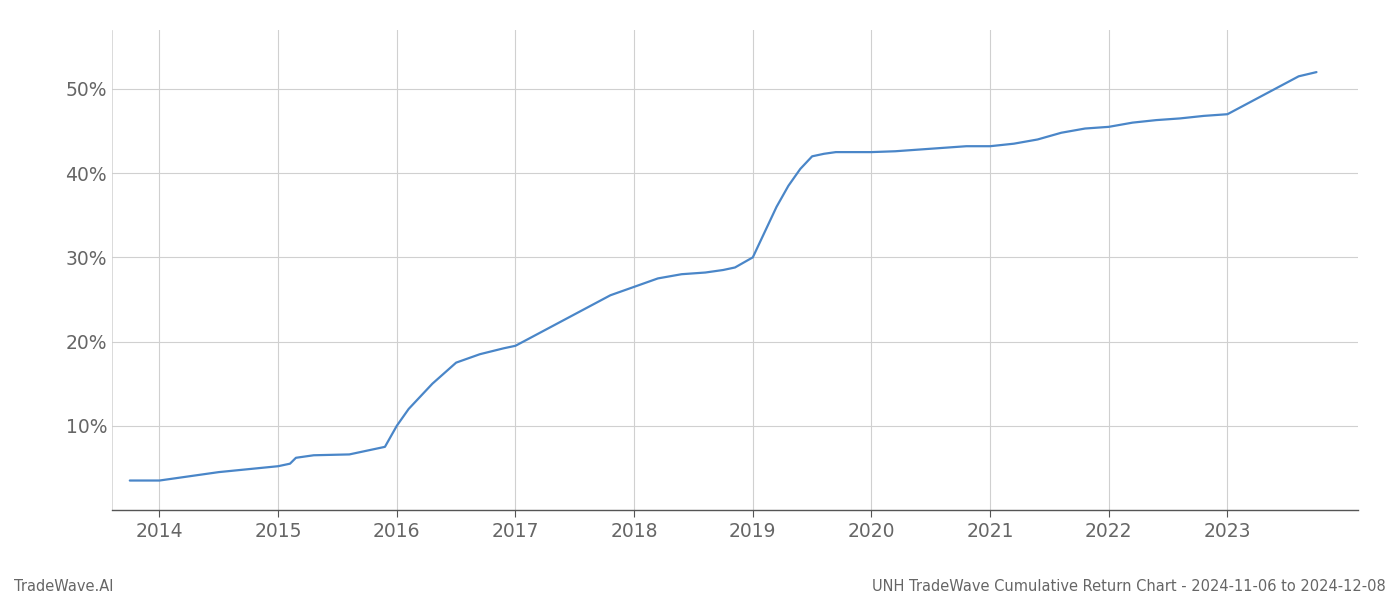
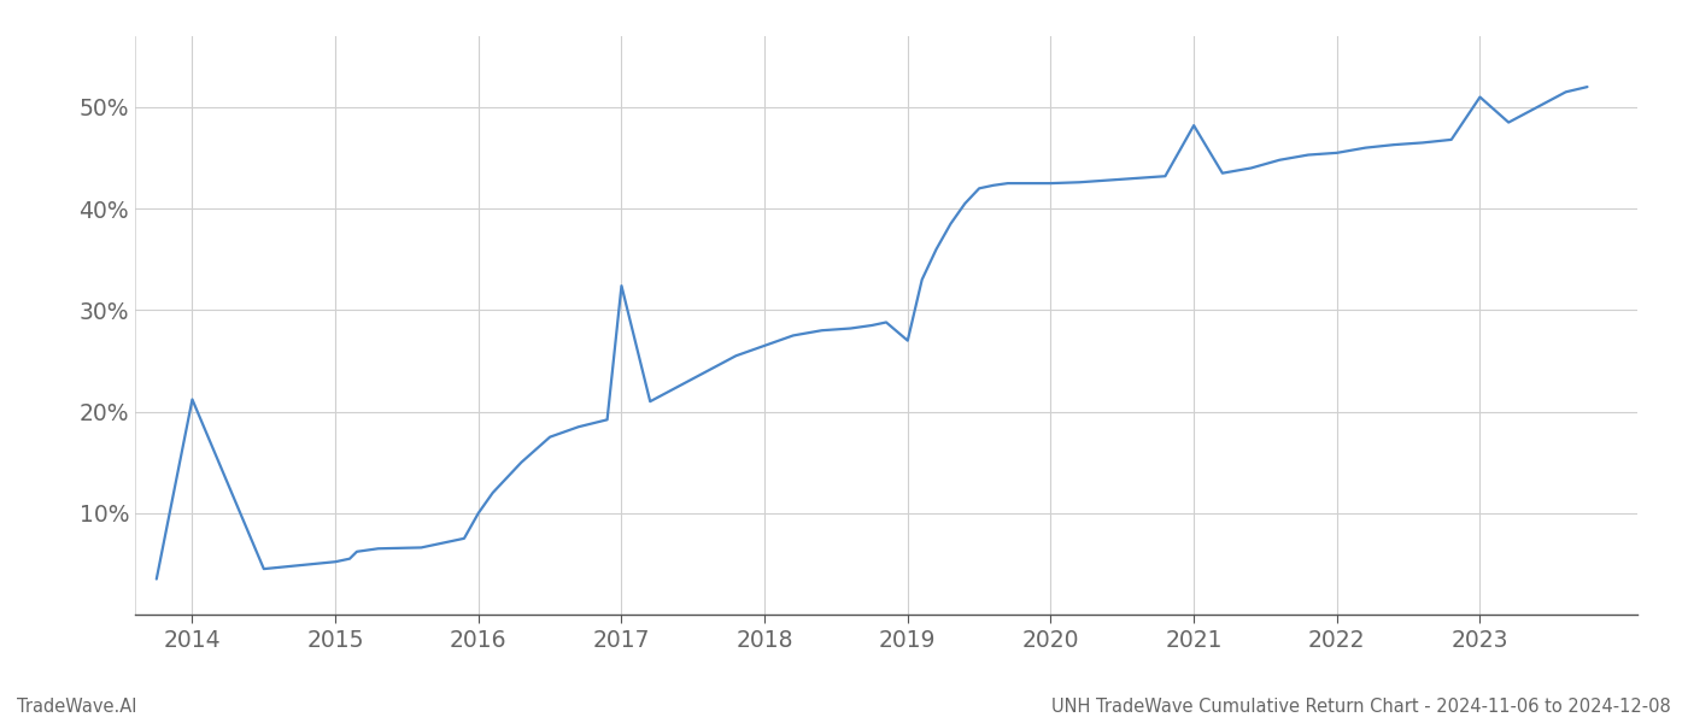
2014: 3.5% -> 21.2%
2017: 19.5% -> 32.4%
2019: 30.0% -> 27.0%
2021: 43.2% -> 48.2%
2023: 47.0% -> 51.0%
